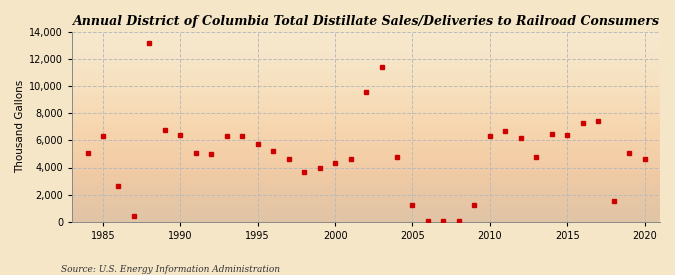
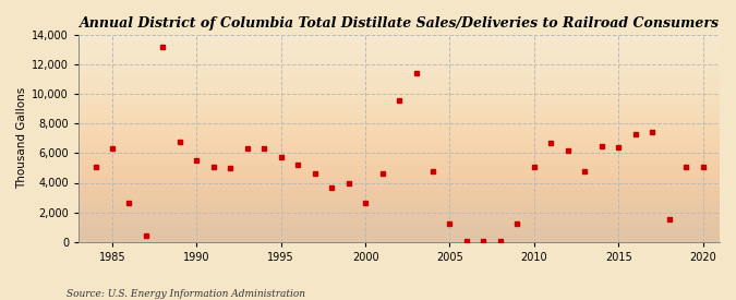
1990: 6,400 -> 5,500
2000: 4,300 -> 2,600
2010: 6,300 -> 5,100
2020: 4,600 -> 5,100
